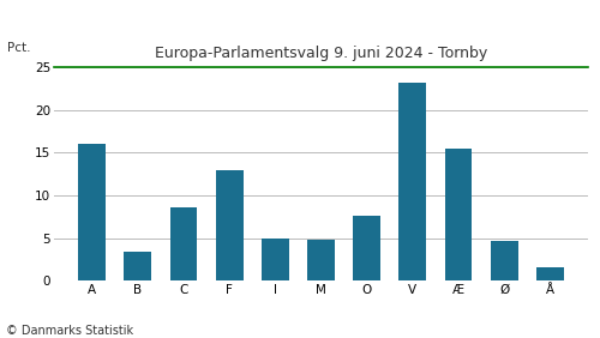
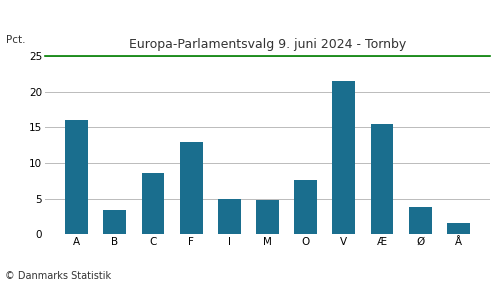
V: 23.2 -> 21.6
Ø: 4.6 -> 3.8
